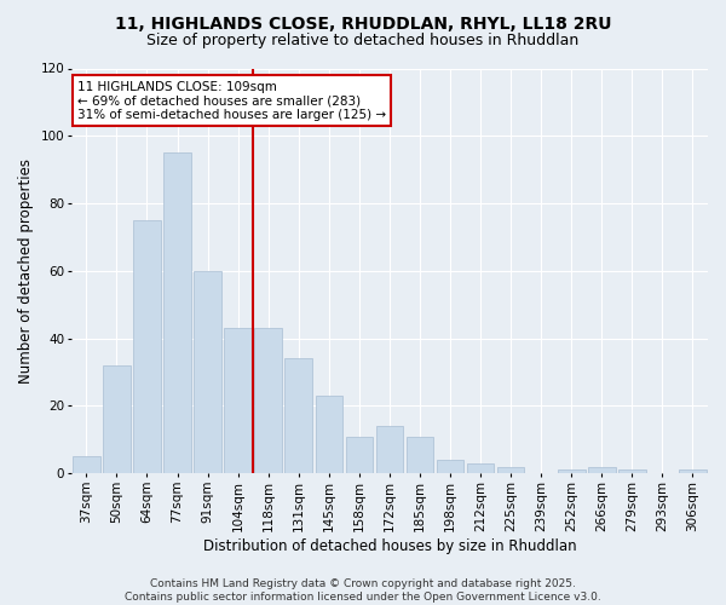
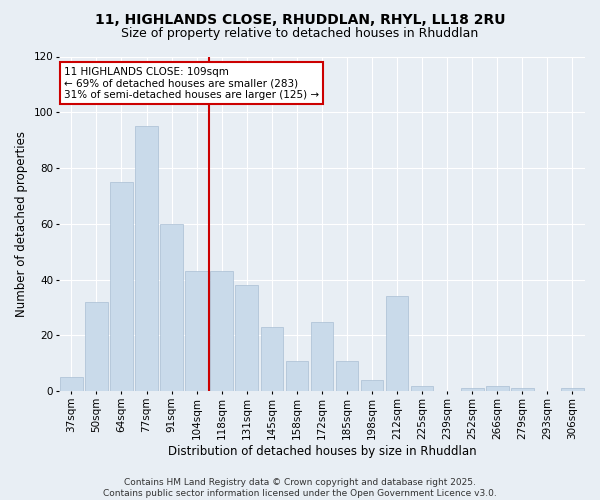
131sqm: 34 -> 38
172sqm: 14 -> 25
212sqm: 3 -> 34
